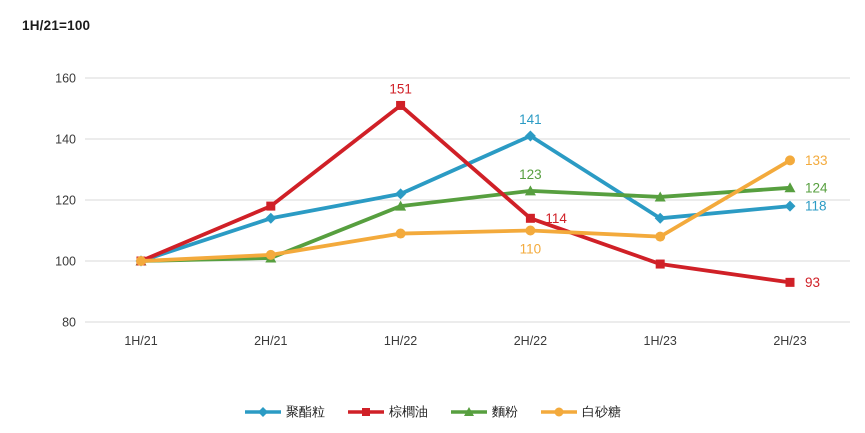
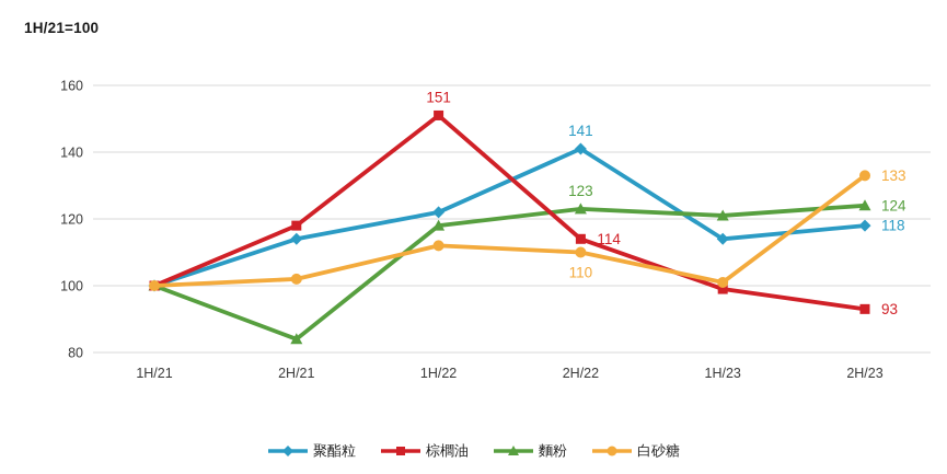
麵粉/2H/21: 101 -> 84
白砂糖/1H/22: 109 -> 112
白砂糖/1H/23: 108 -> 101
